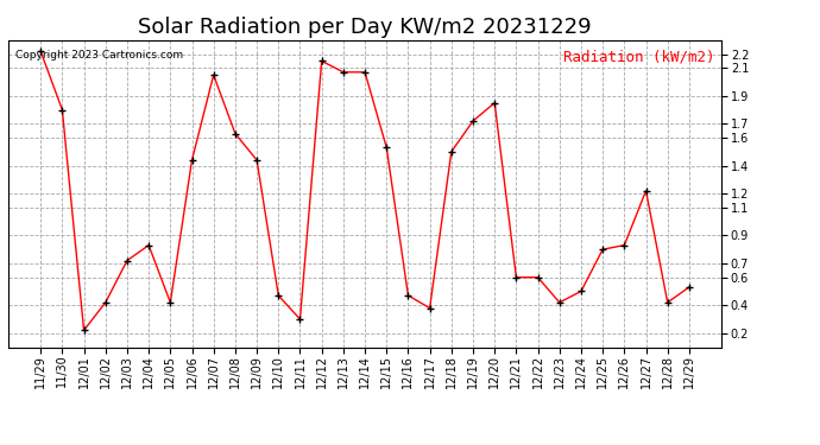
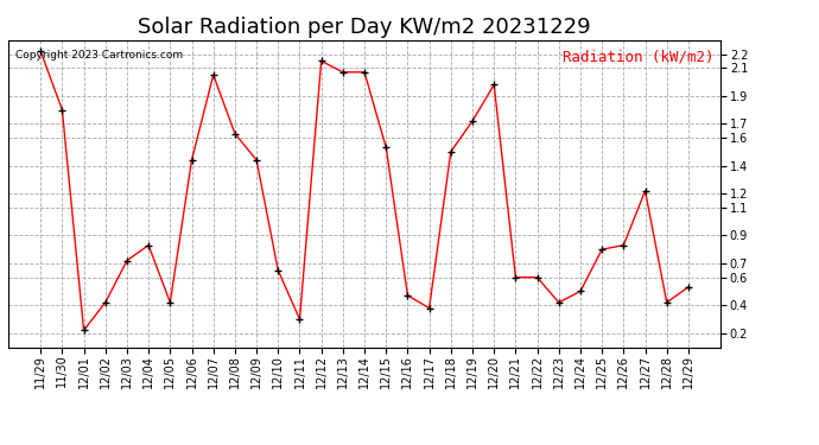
12/10: 0.47 -> 0.65
12/20: 1.85 -> 1.98
